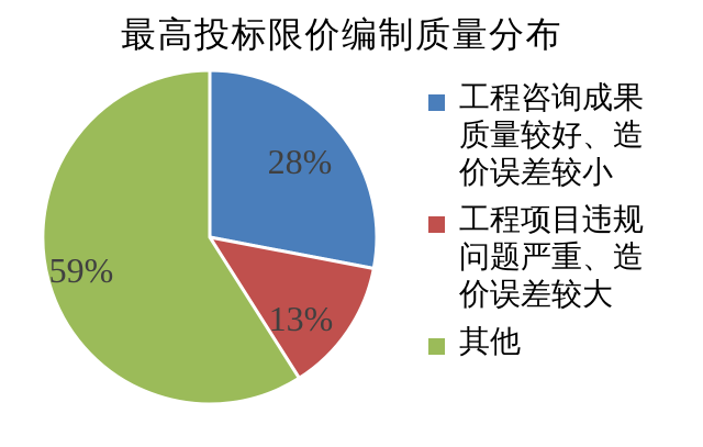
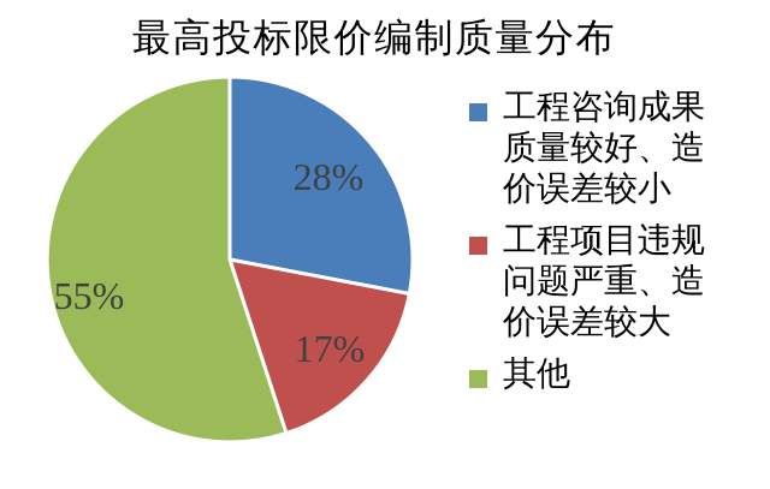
工程项目违规问题严重、造价误差较大: 13% -> 17%
其他: 59% -> 55%
